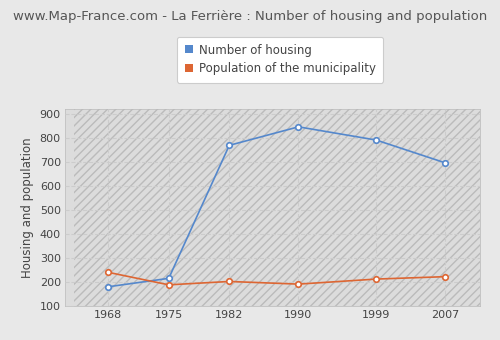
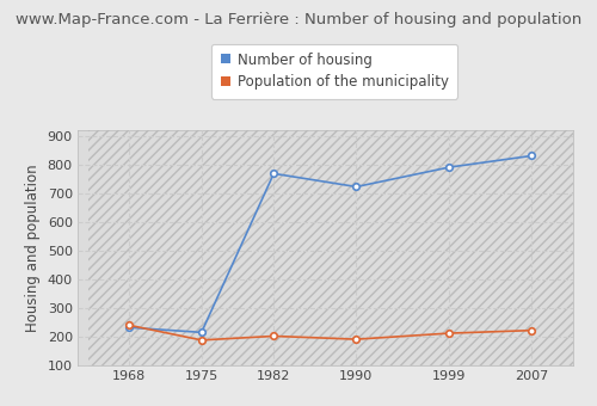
Number of housing/1968: 180 -> 232
Number of housing/1990: 845 -> 722
Number of housing/2007: 695 -> 830
